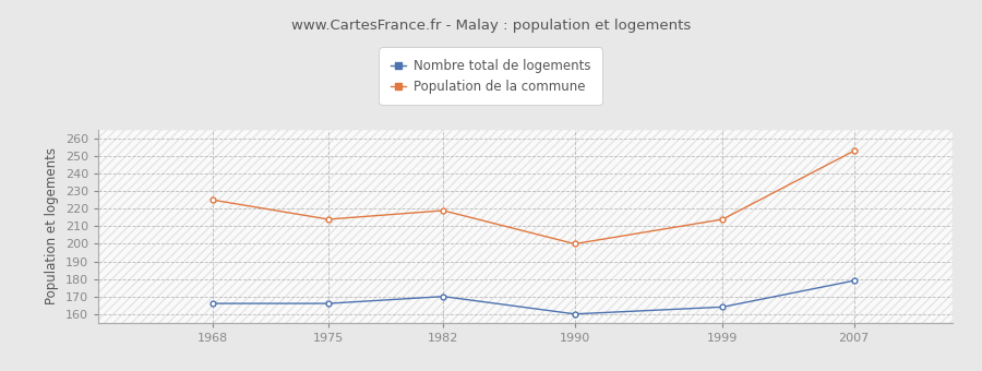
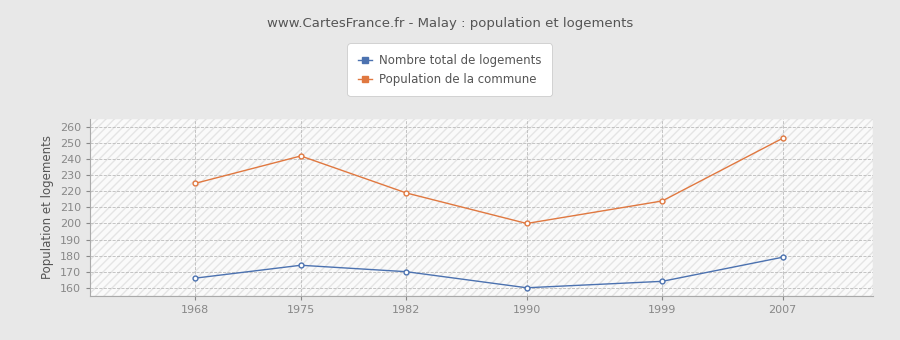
Nombre total de logements/1975: 166 -> 174
Population de la commune/1975: 214 -> 242
